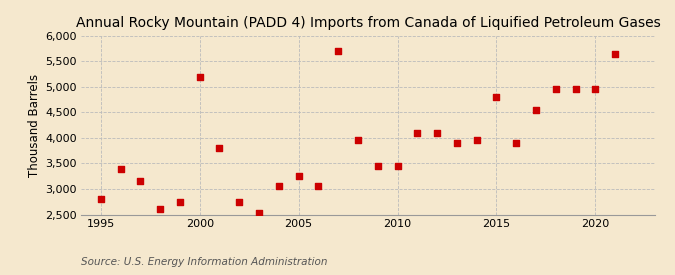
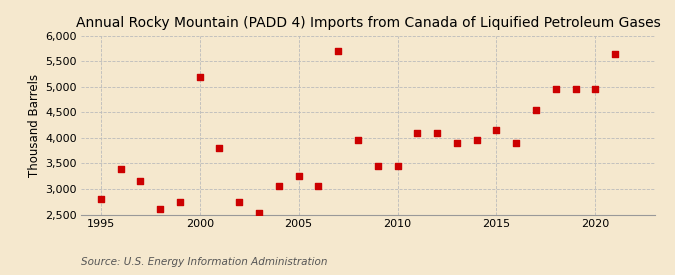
2015: 4,800 -> 4,160
